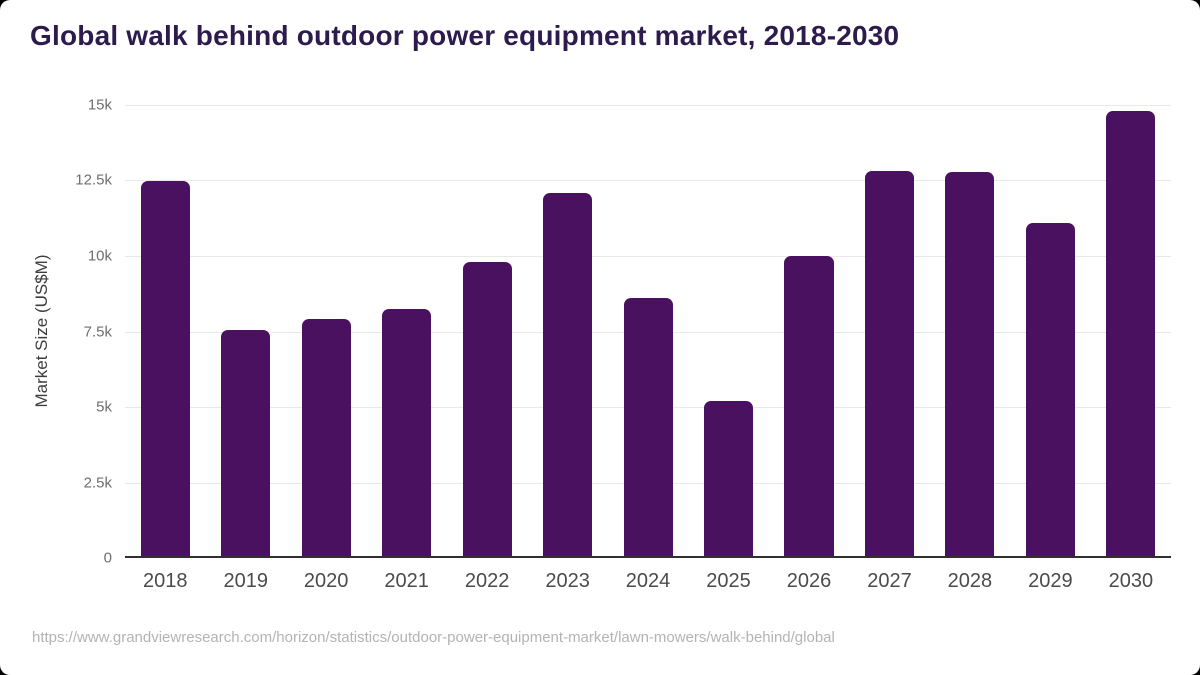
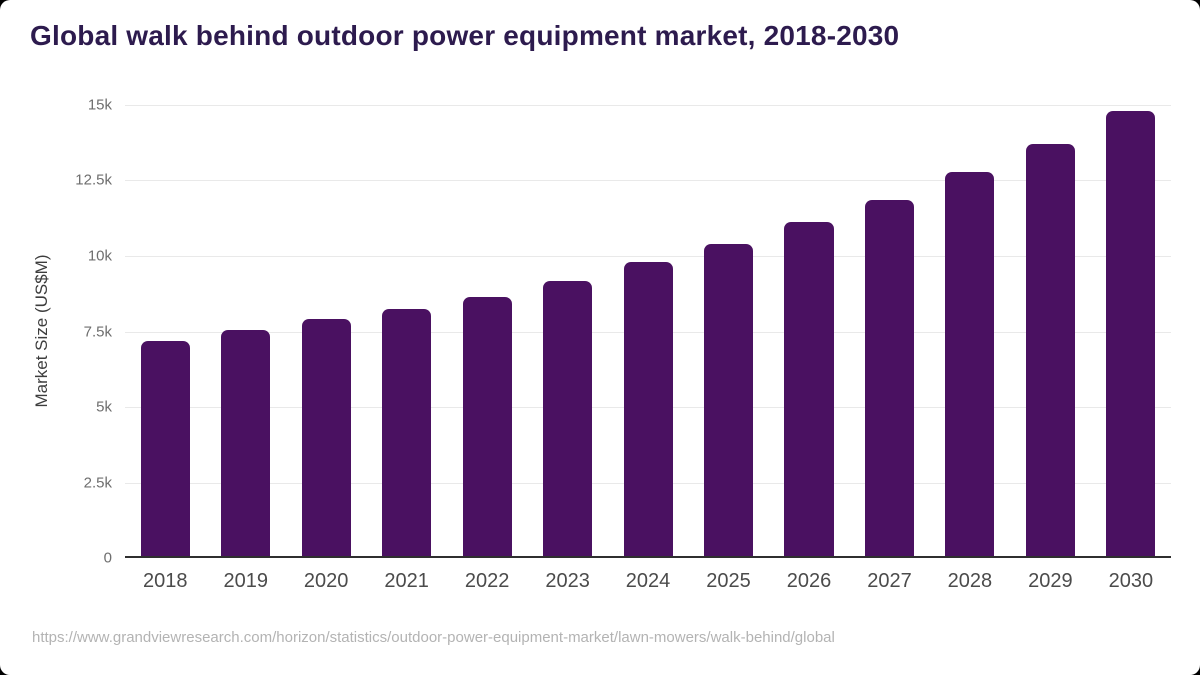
2018: 12.5k -> 7.2k
2022: 9.8k -> 8.6k
2023: 12.1k -> 9.2k
2024: 8.6k -> 9.8k
2025: 5.2k -> 10.4k
2026: 10.0k -> 11.1k
2027: 12.8k -> 11.9k
2029: 11.1k -> 13.7k
